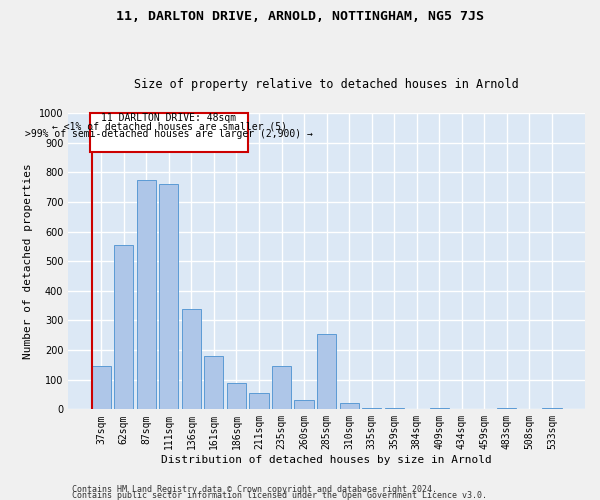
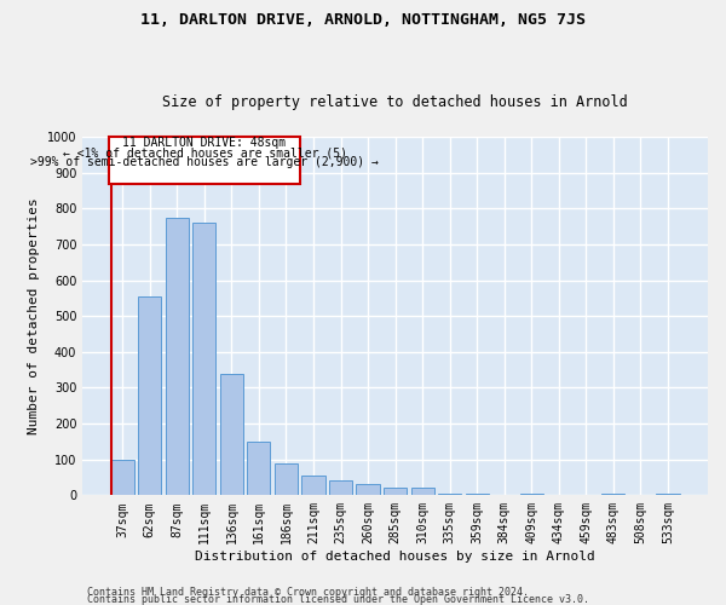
37sqm: 145 -> 100
161sqm: 180 -> 150
235sqm: 145 -> 40
285sqm: 255 -> 20
